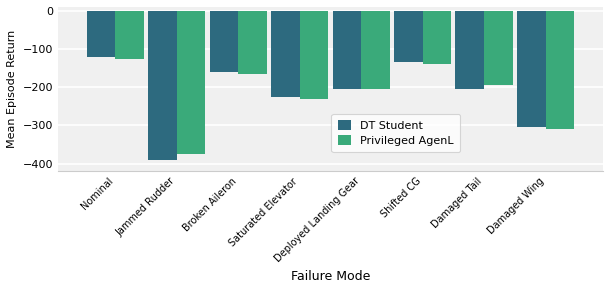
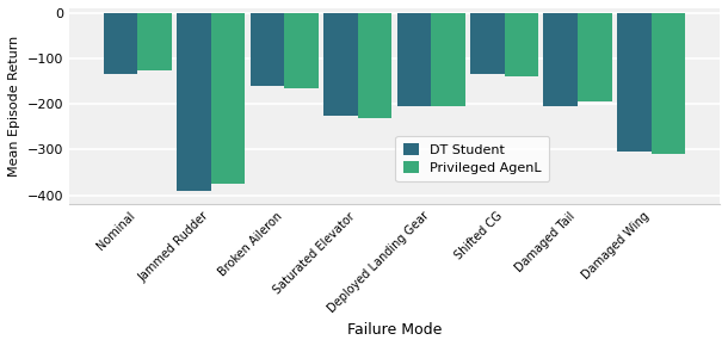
DT Student/Nominal: -120 -> -135
